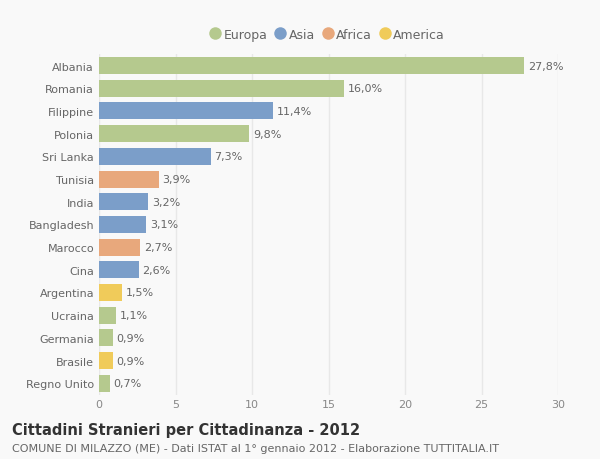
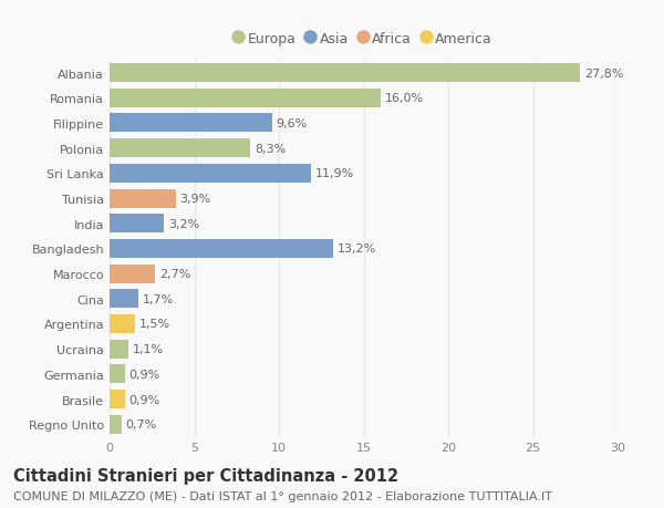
Filippine: 11,4% -> 9,6%
Polonia: 9,8% -> 8,3%
Sri Lanka: 7,3% -> 11,9%
Bangladesh: 3,1% -> 13,2%
Cina: 2,6% -> 1,7%
